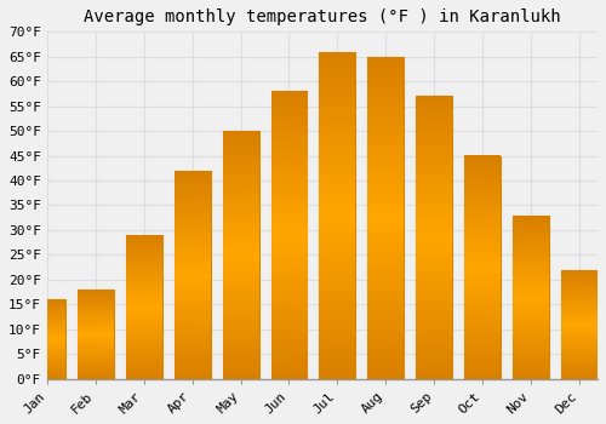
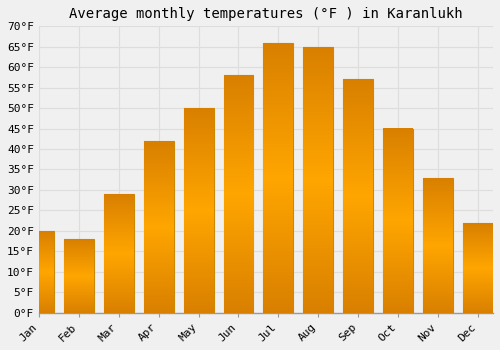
Jan: 16°F -> 20°F
